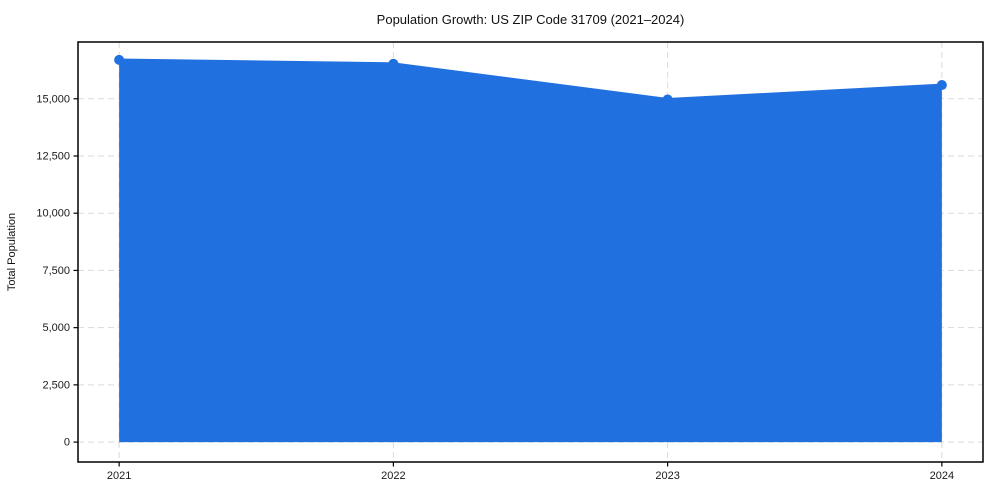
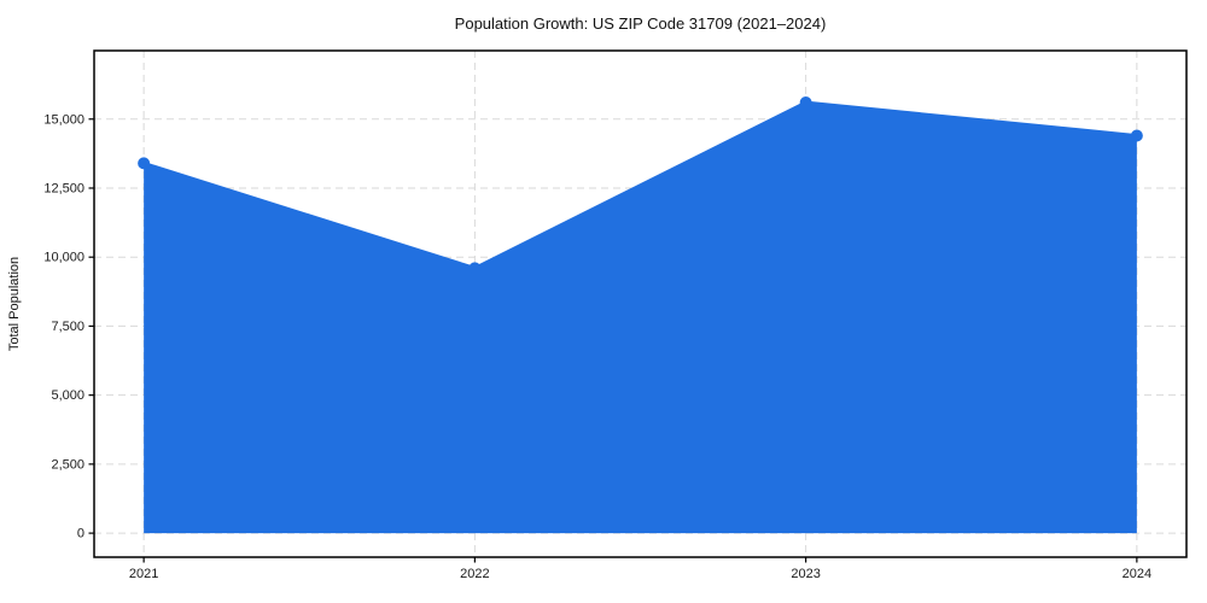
2021: 16700 -> 13400
2022: 16500 -> 9600
2023: 15000 -> 15600
2024: 15600 -> 14400
